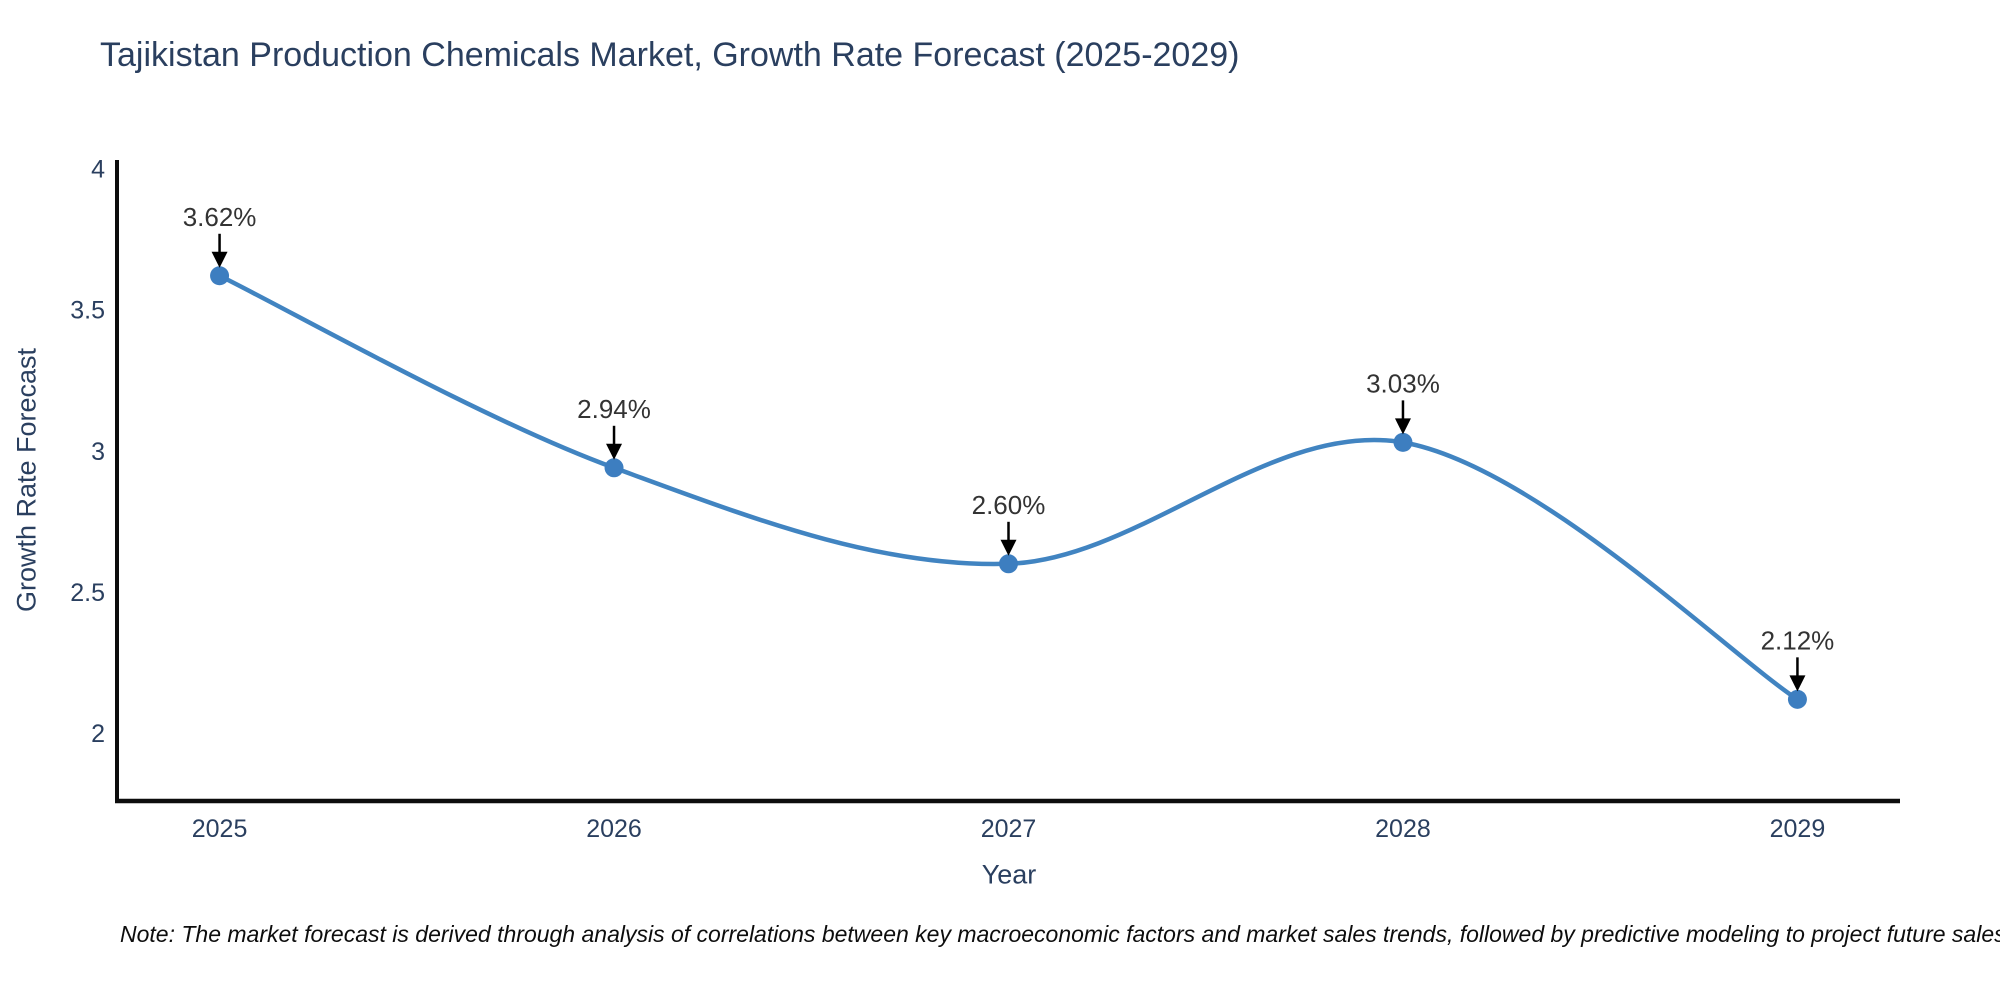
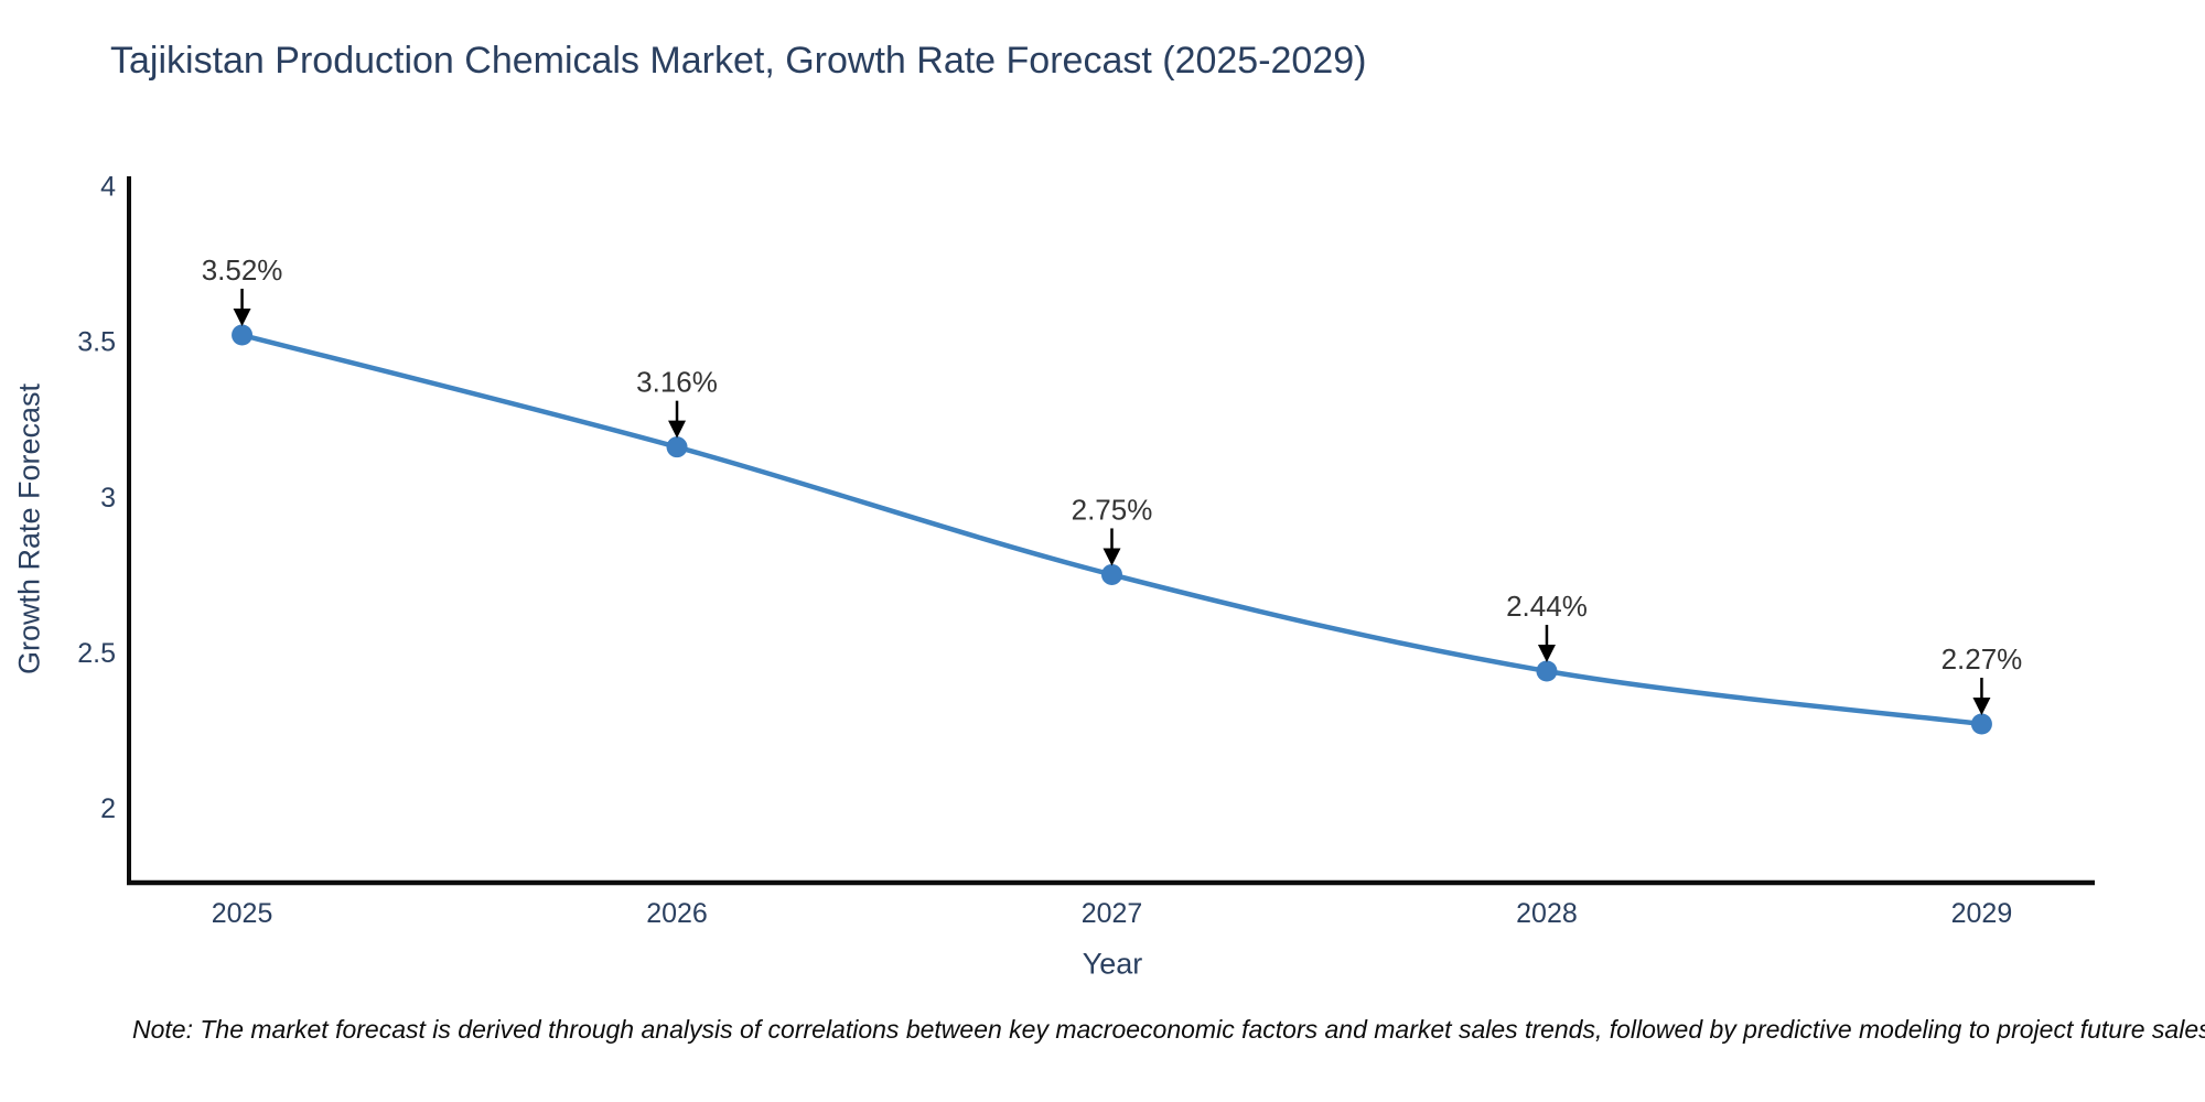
2025: 3.62% -> 3.52%
2026: 2.94% -> 3.16%
2027: 2.60% -> 2.75%
2028: 3.03% -> 2.44%
2029: 2.12% -> 2.27%
